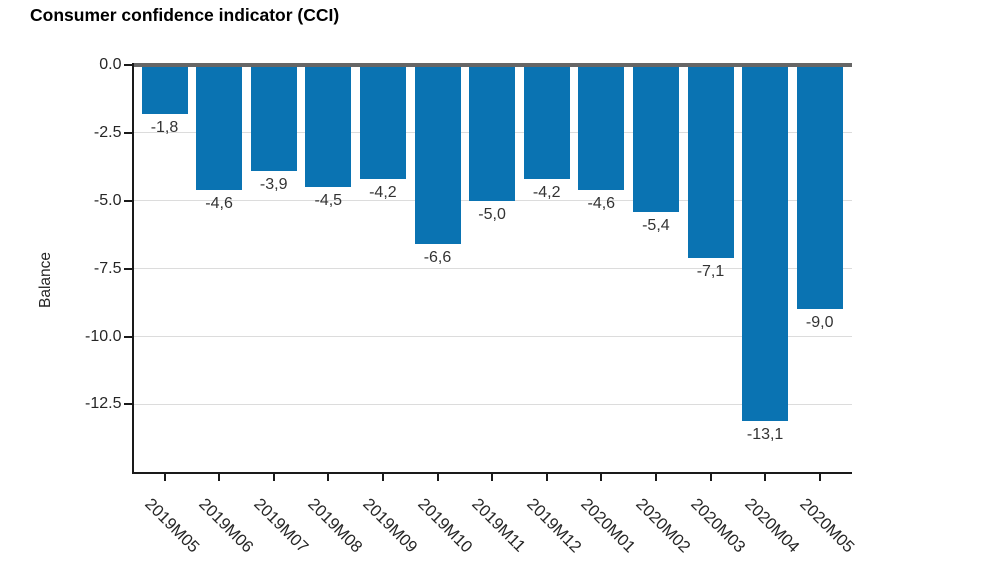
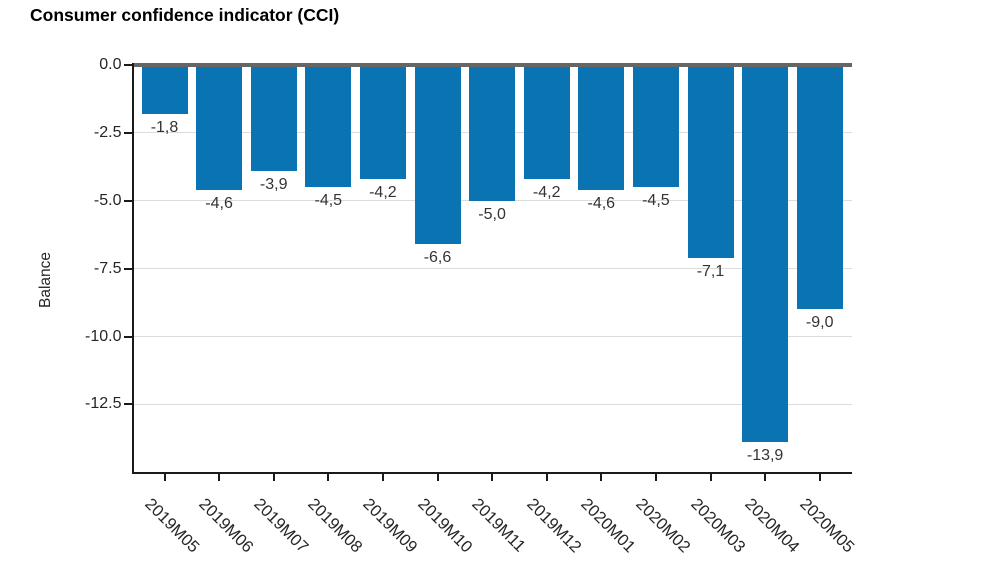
2020M02: -5,4 -> -4,5
2020M04: -13,1 -> -13,9
